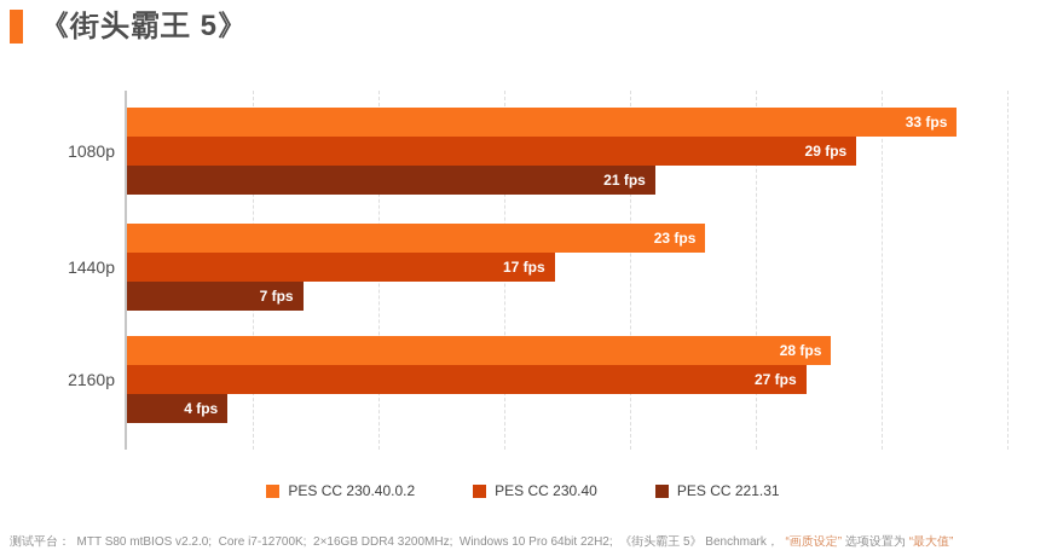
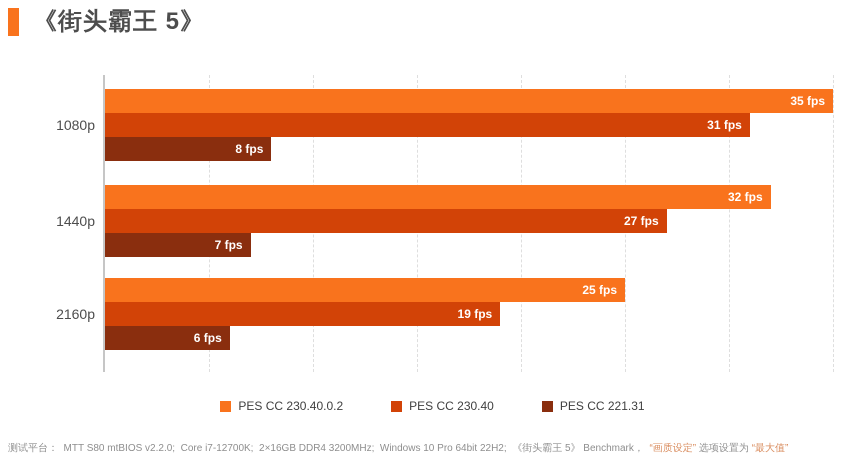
PES CC 230.40.0.2/1080p: 33 -> 35
PES CC 230.40/1080p: 29 -> 31
PES CC 221.31/1080p: 21 -> 8
PES CC 230.40.0.2/1440p: 23 -> 32
PES CC 230.40/1440p: 17 -> 27
PES CC 230.40.0.2/2160p: 28 -> 25
PES CC 230.40/2160p: 27 -> 19
PES CC 221.31/2160p: 4 -> 6
